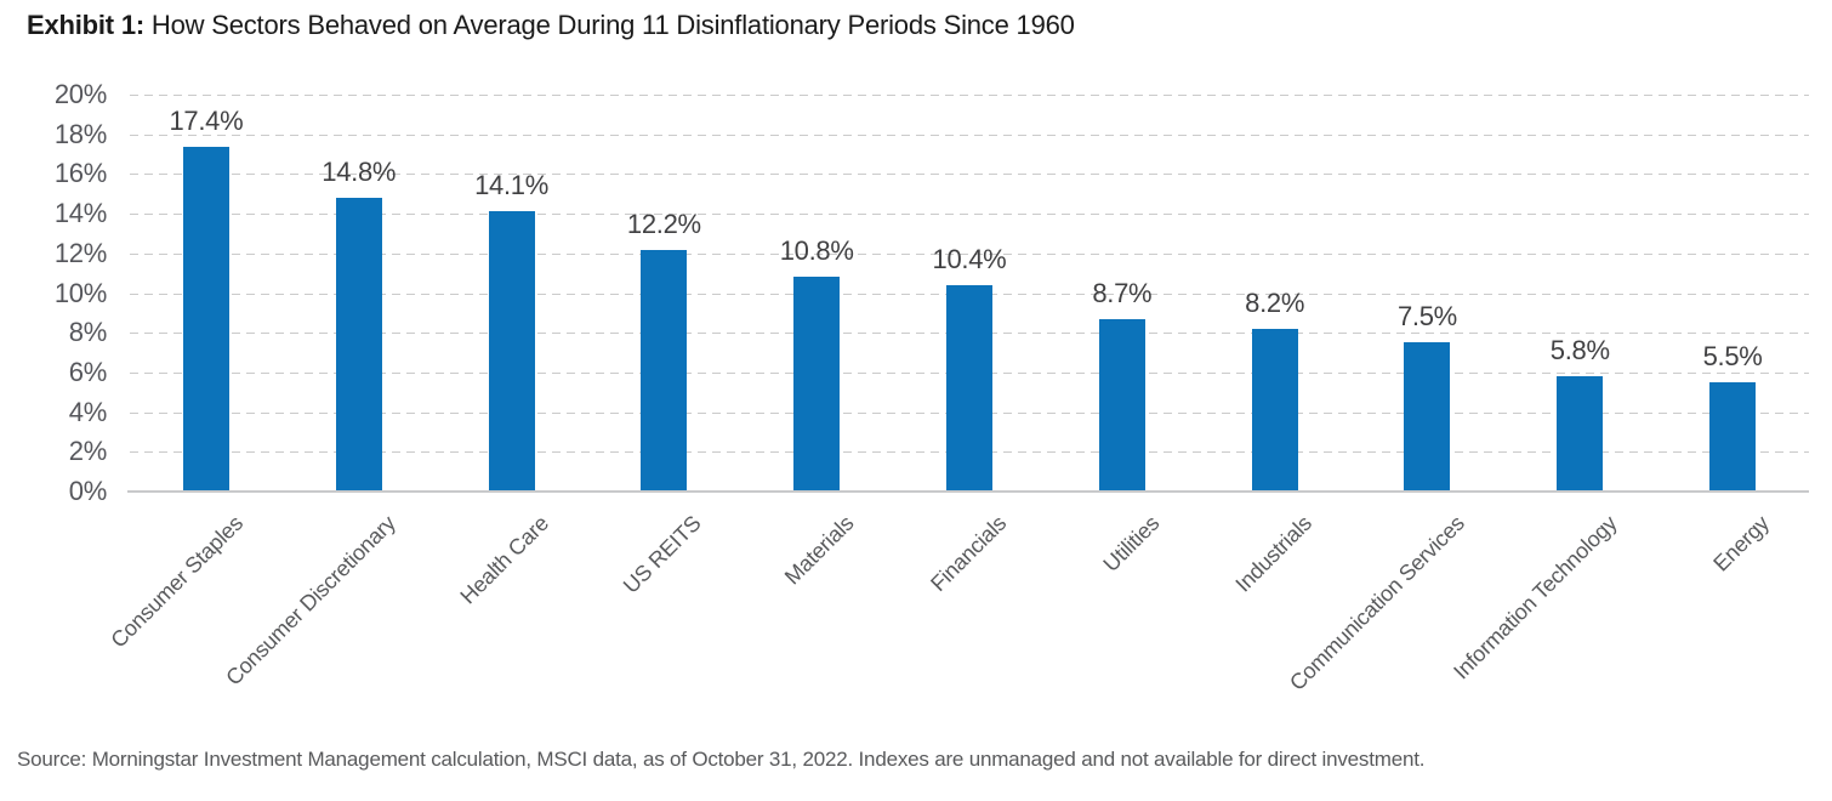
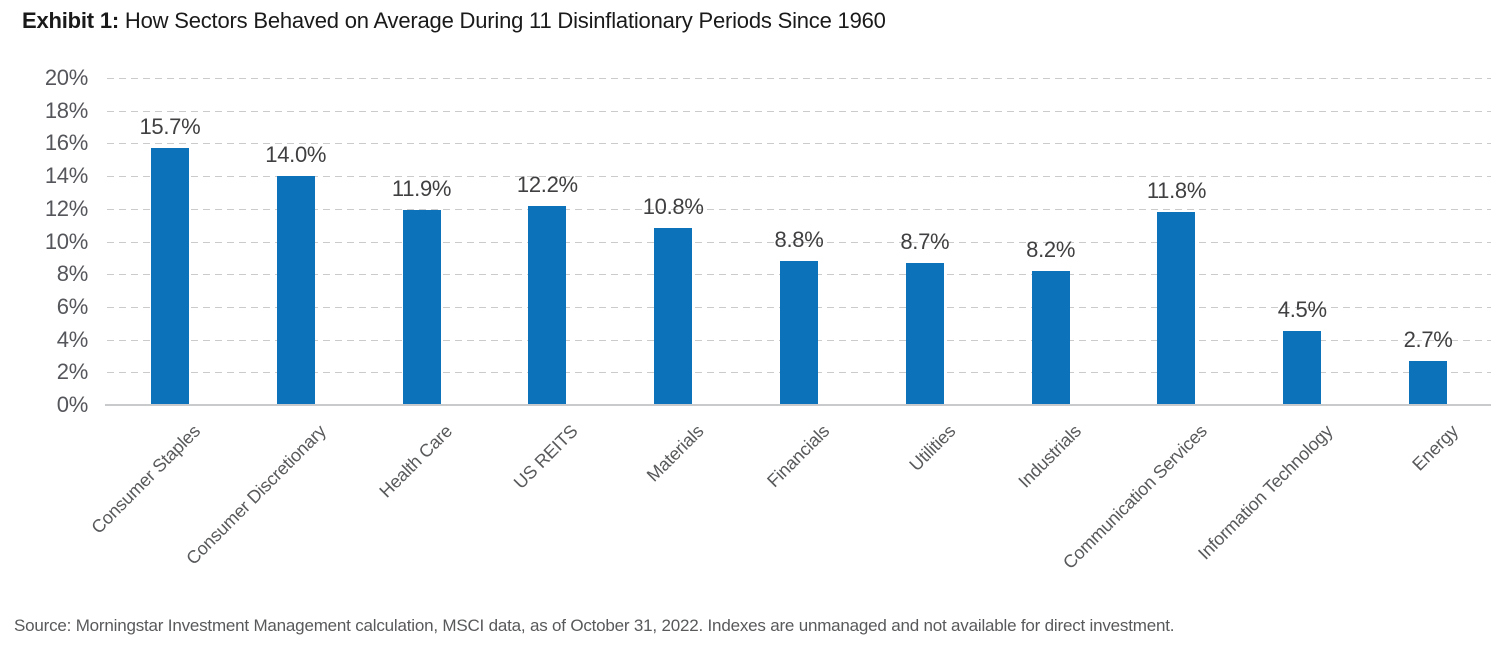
Consumer Staples: 17.4% -> 15.7%
Consumer Discretionary: 14.8% -> 14.0%
Health Care: 14.1% -> 11.9%
Financials: 10.4% -> 8.8%
Communication Services: 7.5% -> 11.8%
Information Technology: 5.8% -> 4.5%
Energy: 5.5% -> 2.7%
